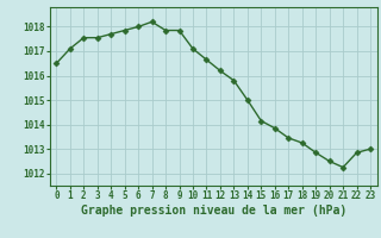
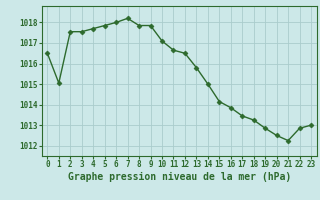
1: 1017.10 -> 1015.05
12: 1016.20 -> 1016.50
